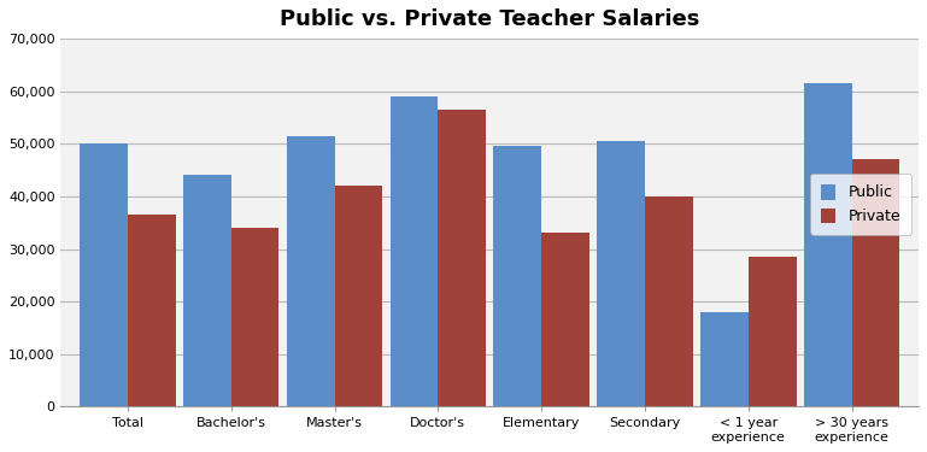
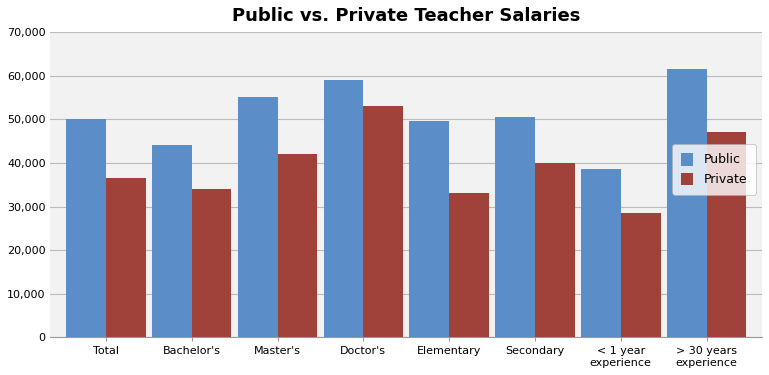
Public/Master's: 51,500 -> 55,000
Private/Doctor's: 56,500 -> 53,000
Public/< 1 year experience: 18,000 -> 38,500
